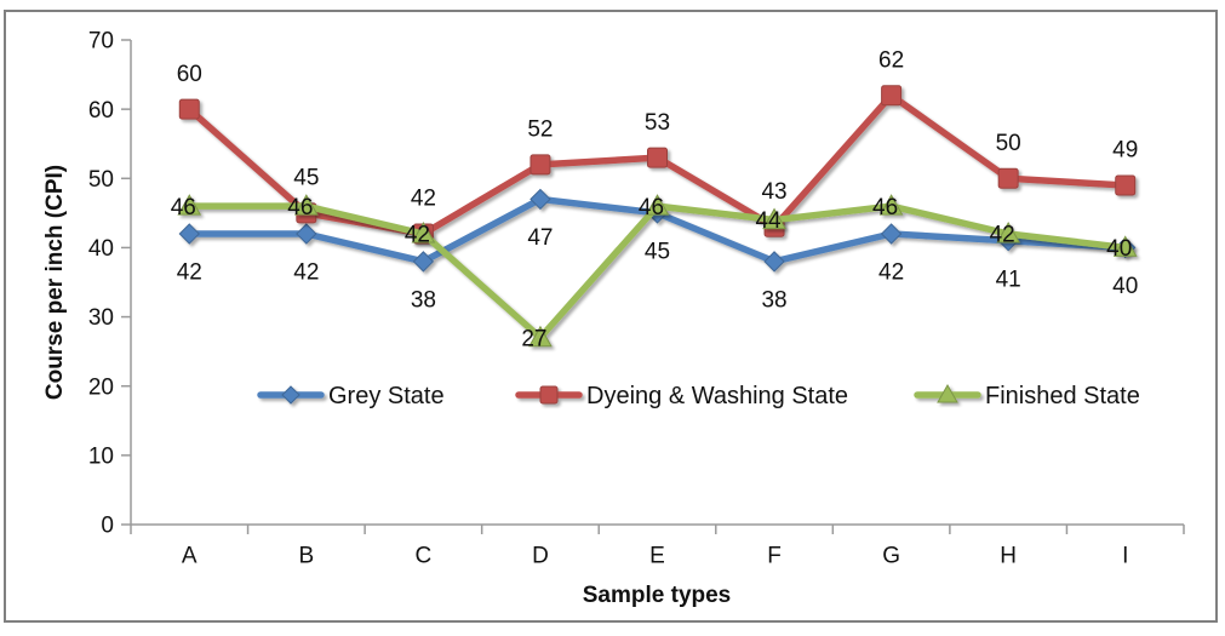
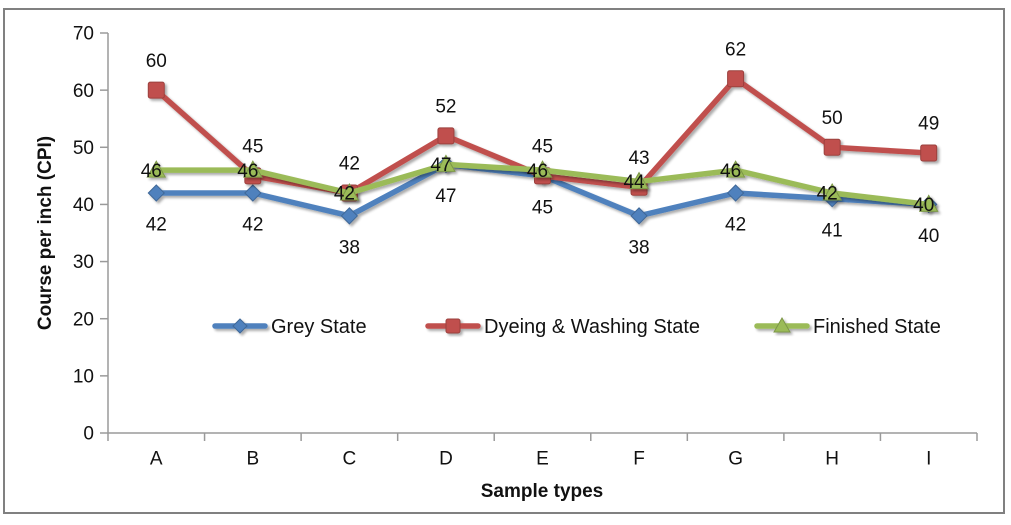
Finished State/D: 27 -> 47
Dyeing & Washing State/E: 53 -> 45
